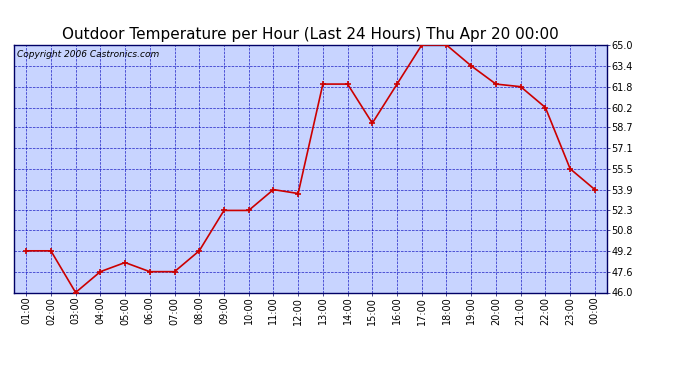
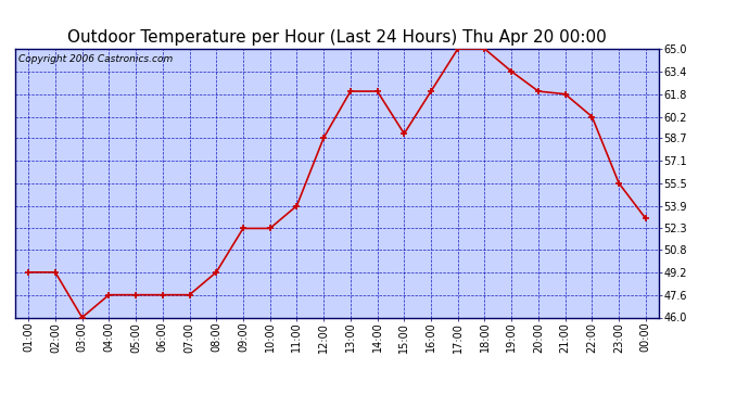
05:00: 48.3 -> 47.6
12:00: 53.6 -> 58.7
00:00: 53.9 -> 53.0
